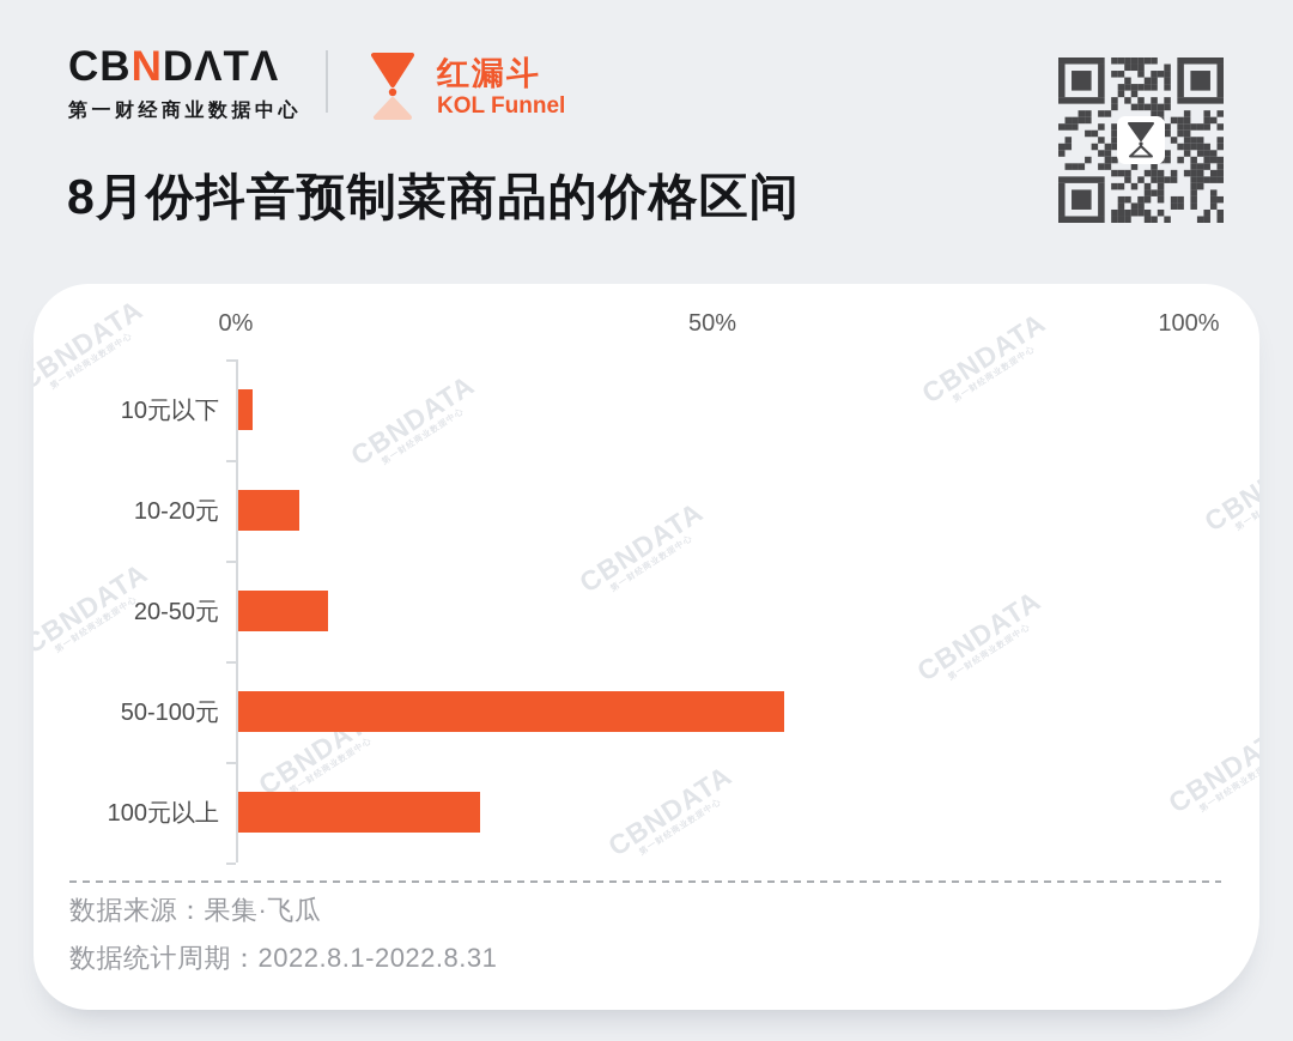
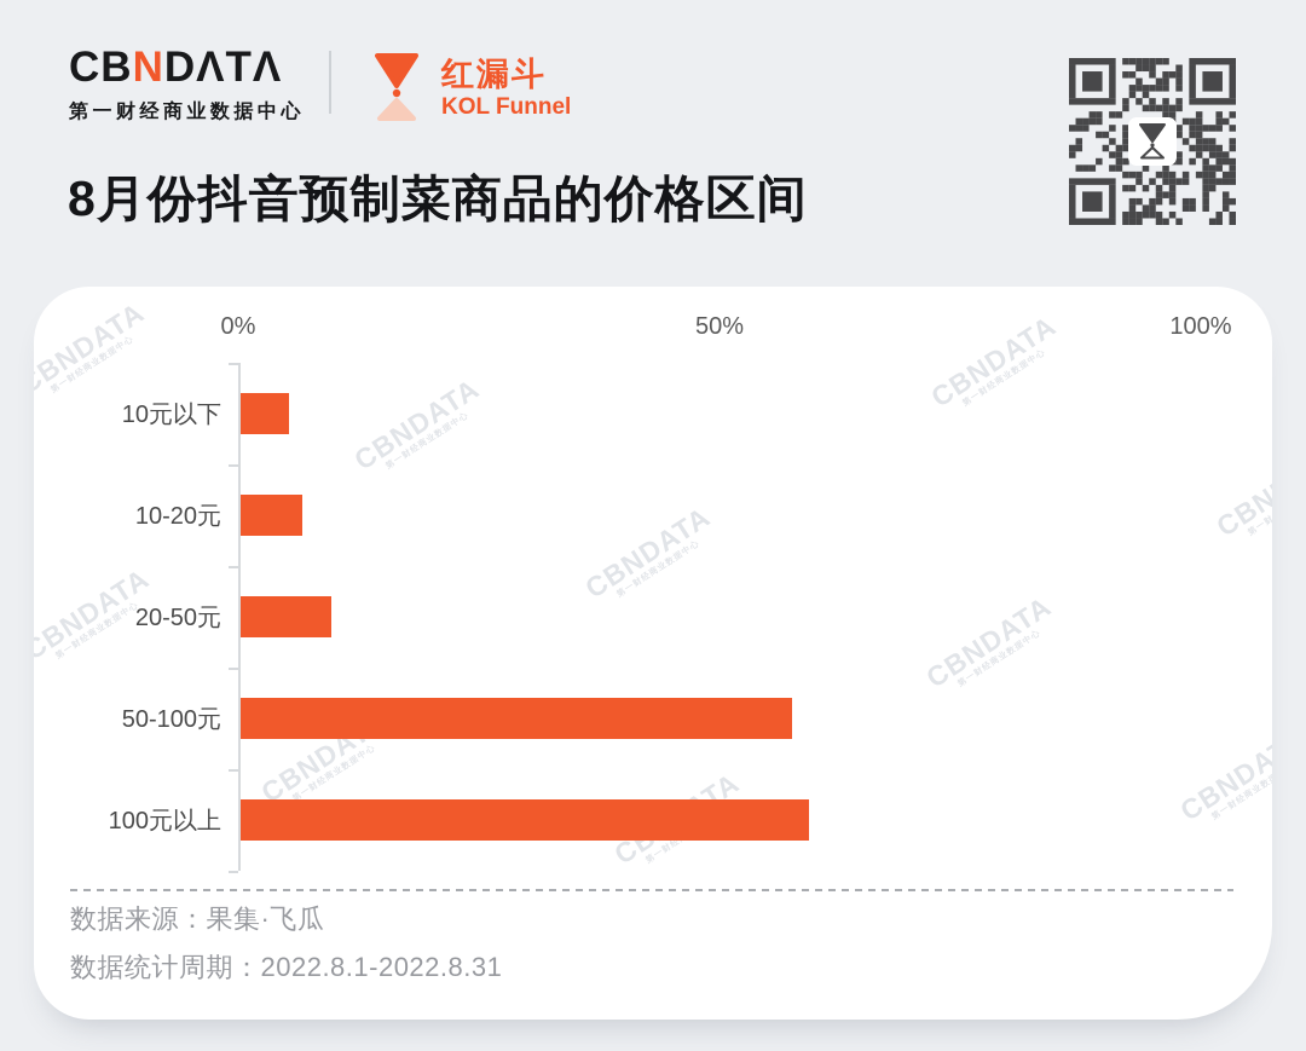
10元以下: 2% -> 5%
100元以上: 25% -> 59%
